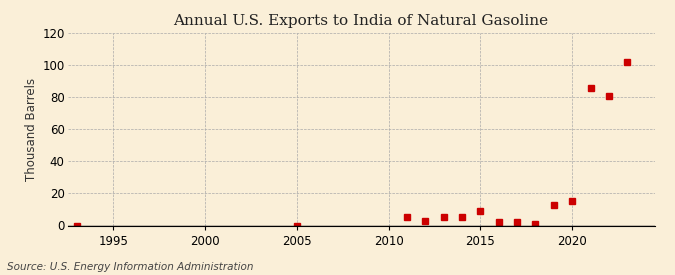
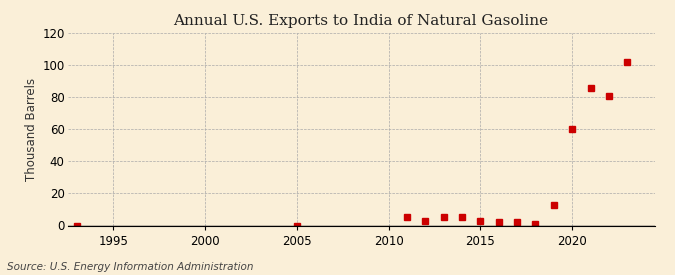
2015: 9 -> 3
2020: 15 -> 60
